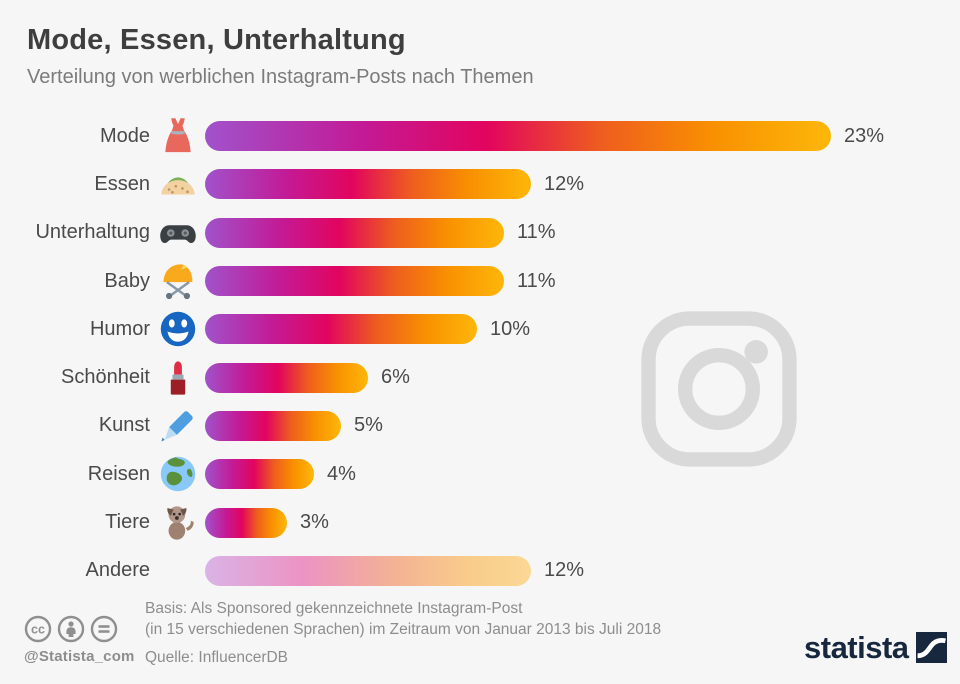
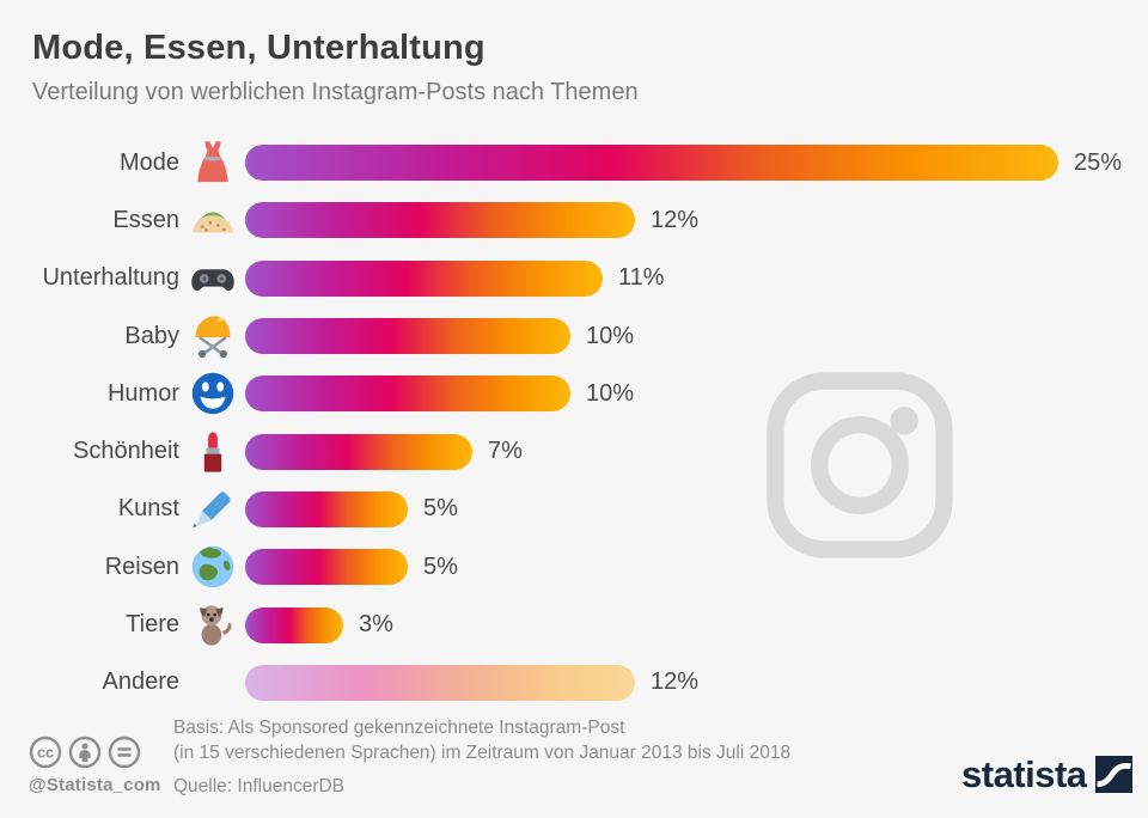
Mode: 23% -> 25%
Baby: 11% -> 10%
Schönheit: 6% -> 7%
Reisen: 4% -> 5%
